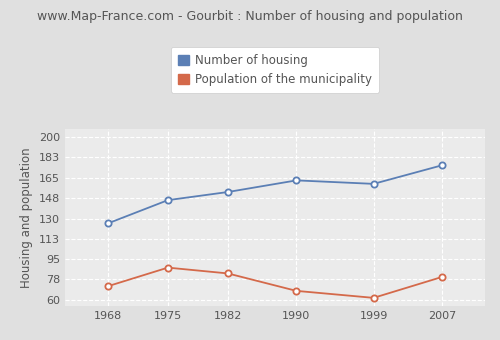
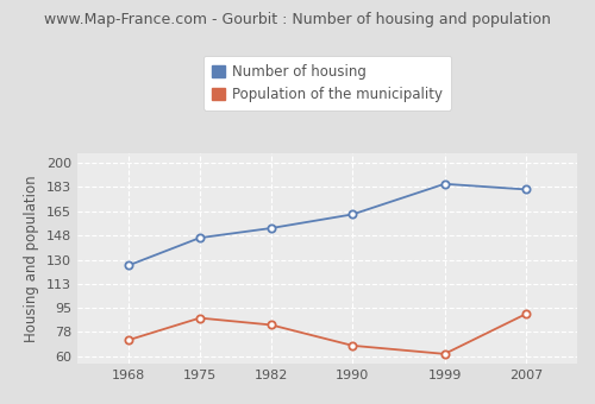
Number of housing/1999: 160 -> 185
Number of housing/2007: 176 -> 181
Population of the municipality/2007: 80 -> 91
